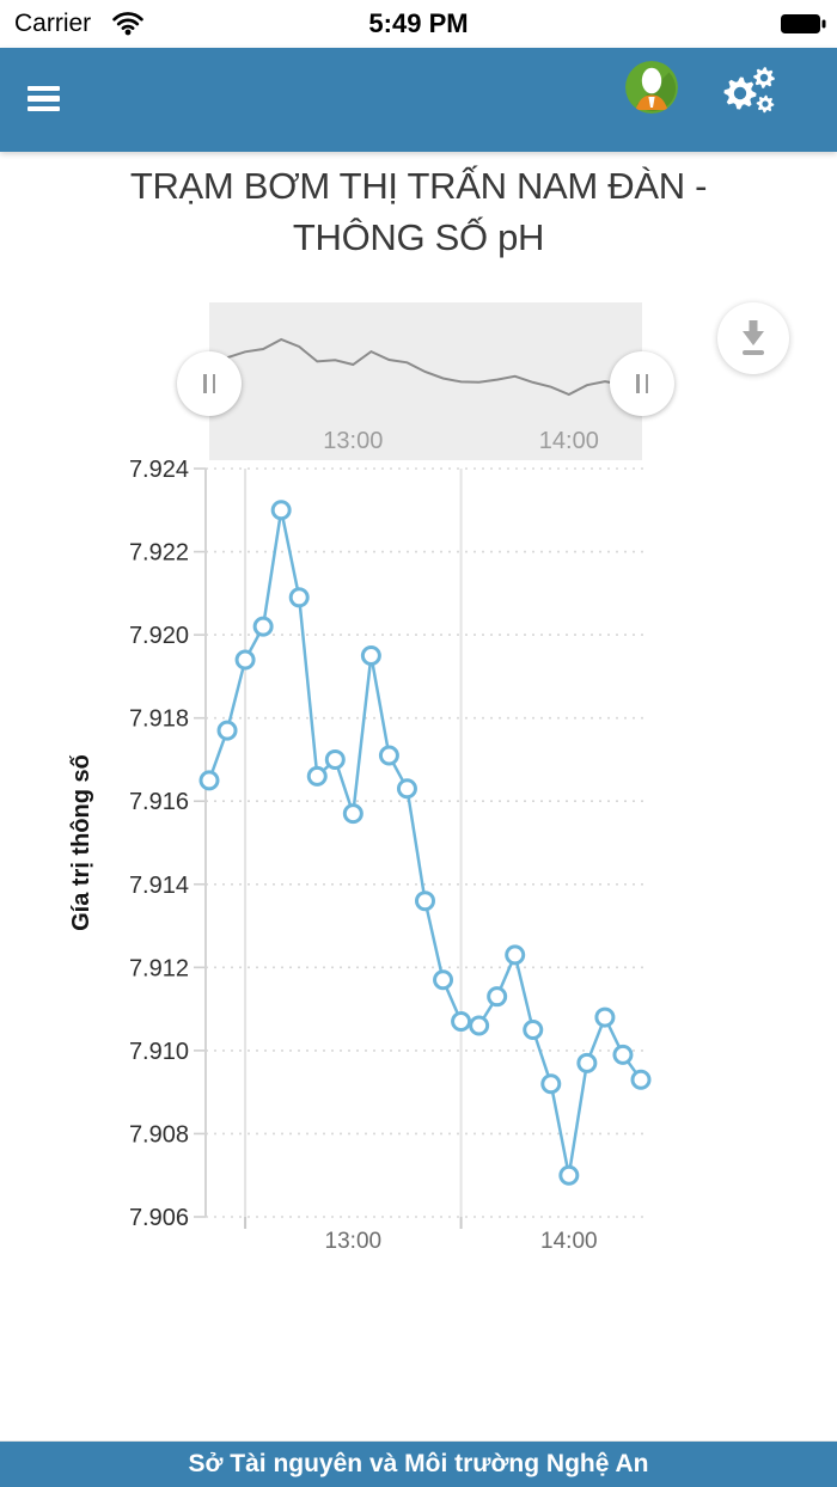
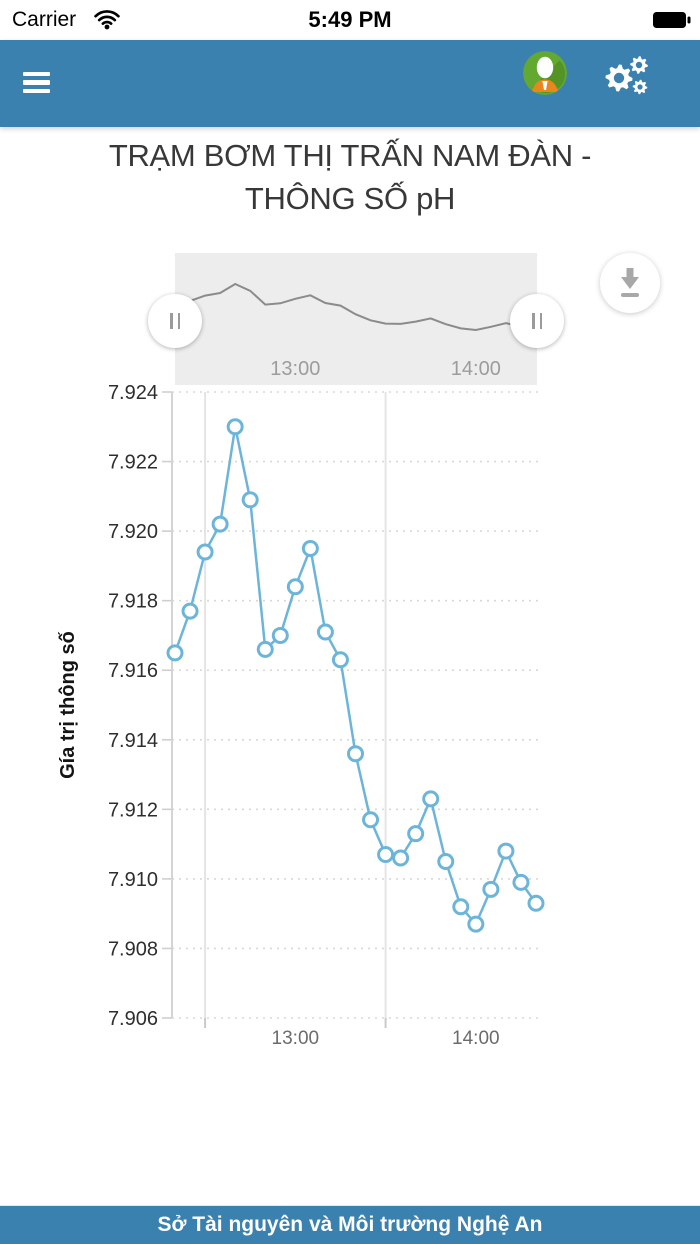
13:00: 7.9157 -> 7.9184
14:00: 7.9070 -> 7.9087
